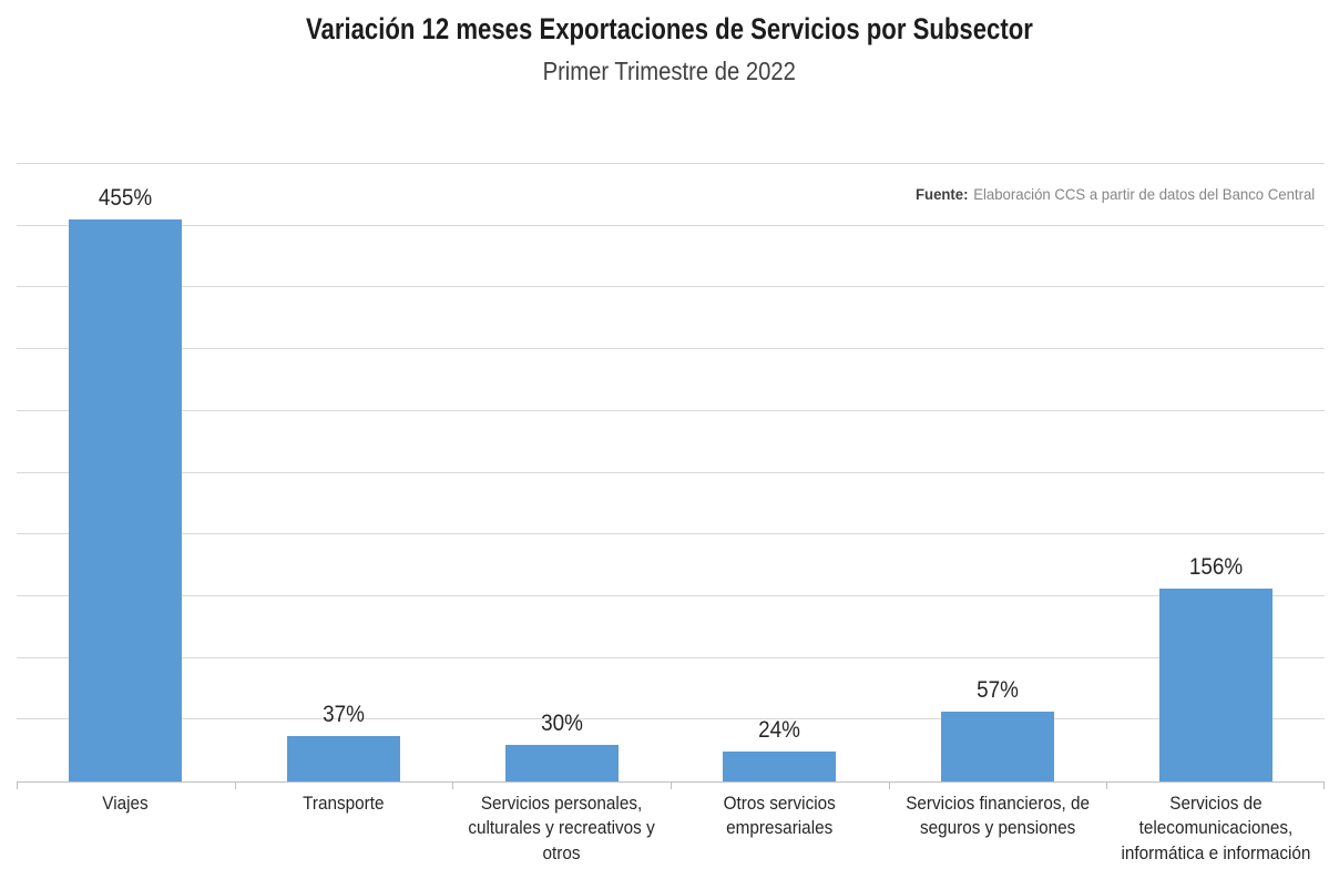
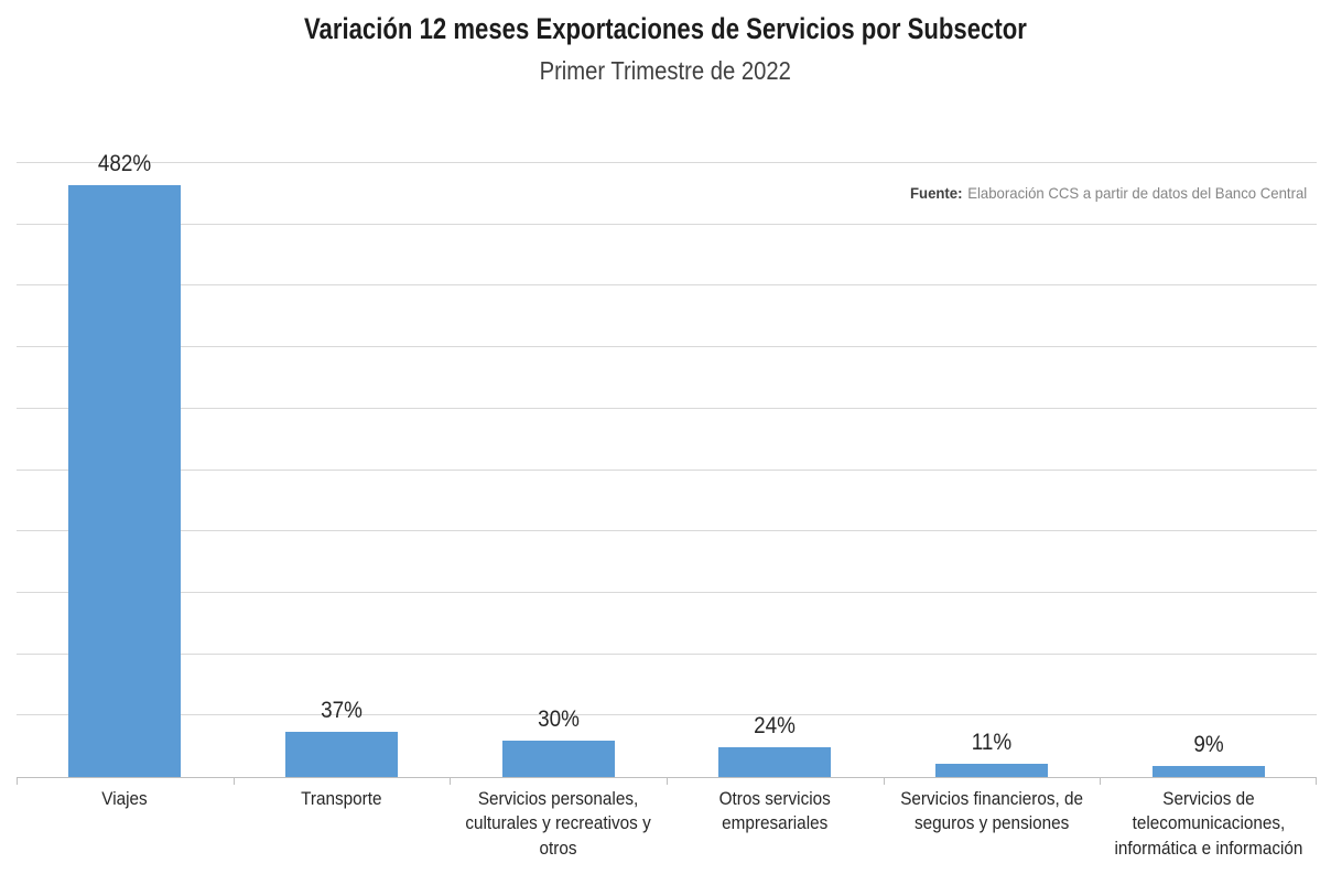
Viajes: 455% -> 482%
Servicios financieros, de seguros y pensiones: 57% -> 11%
Servicios de telecomunicaciones, informática e información: 156% -> 9%
